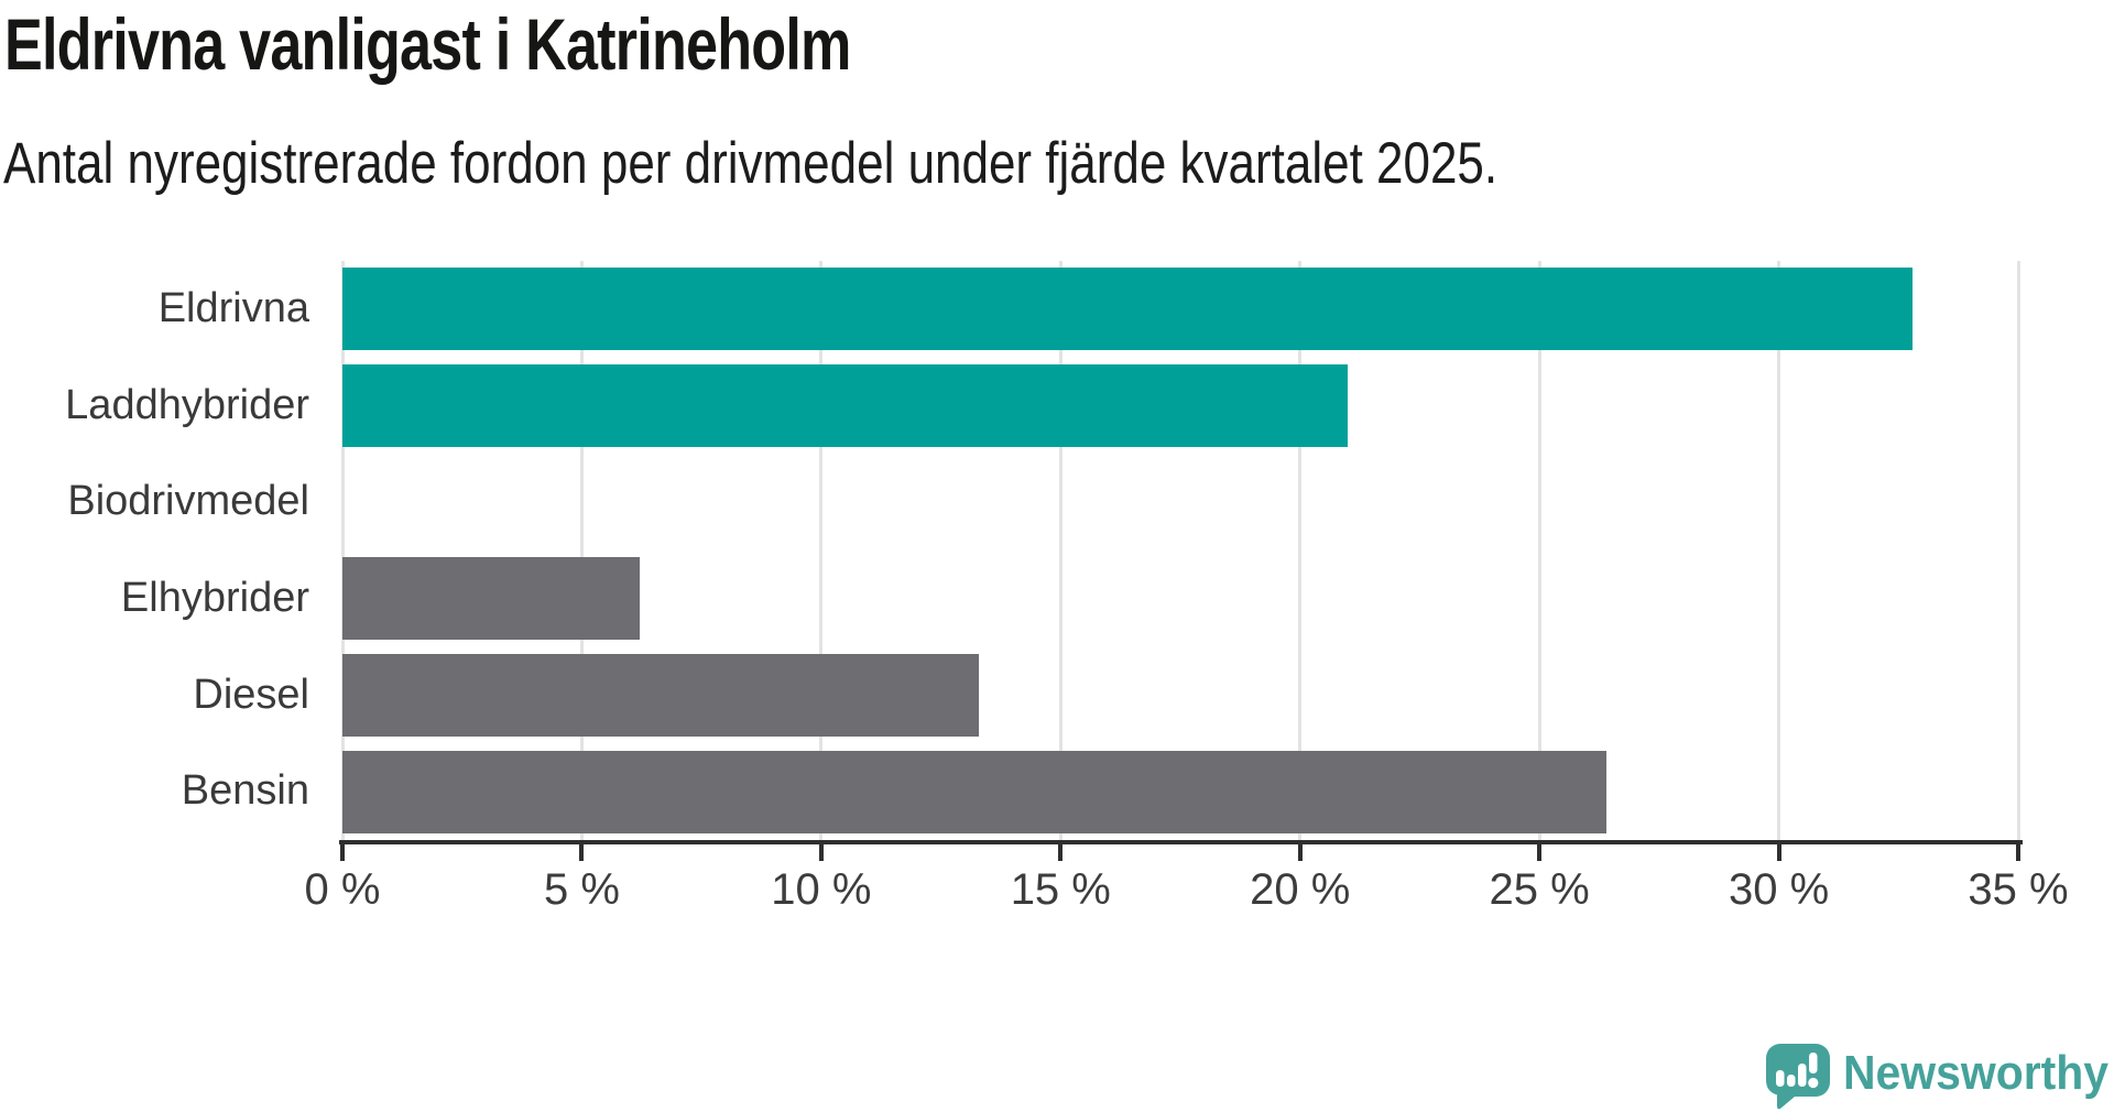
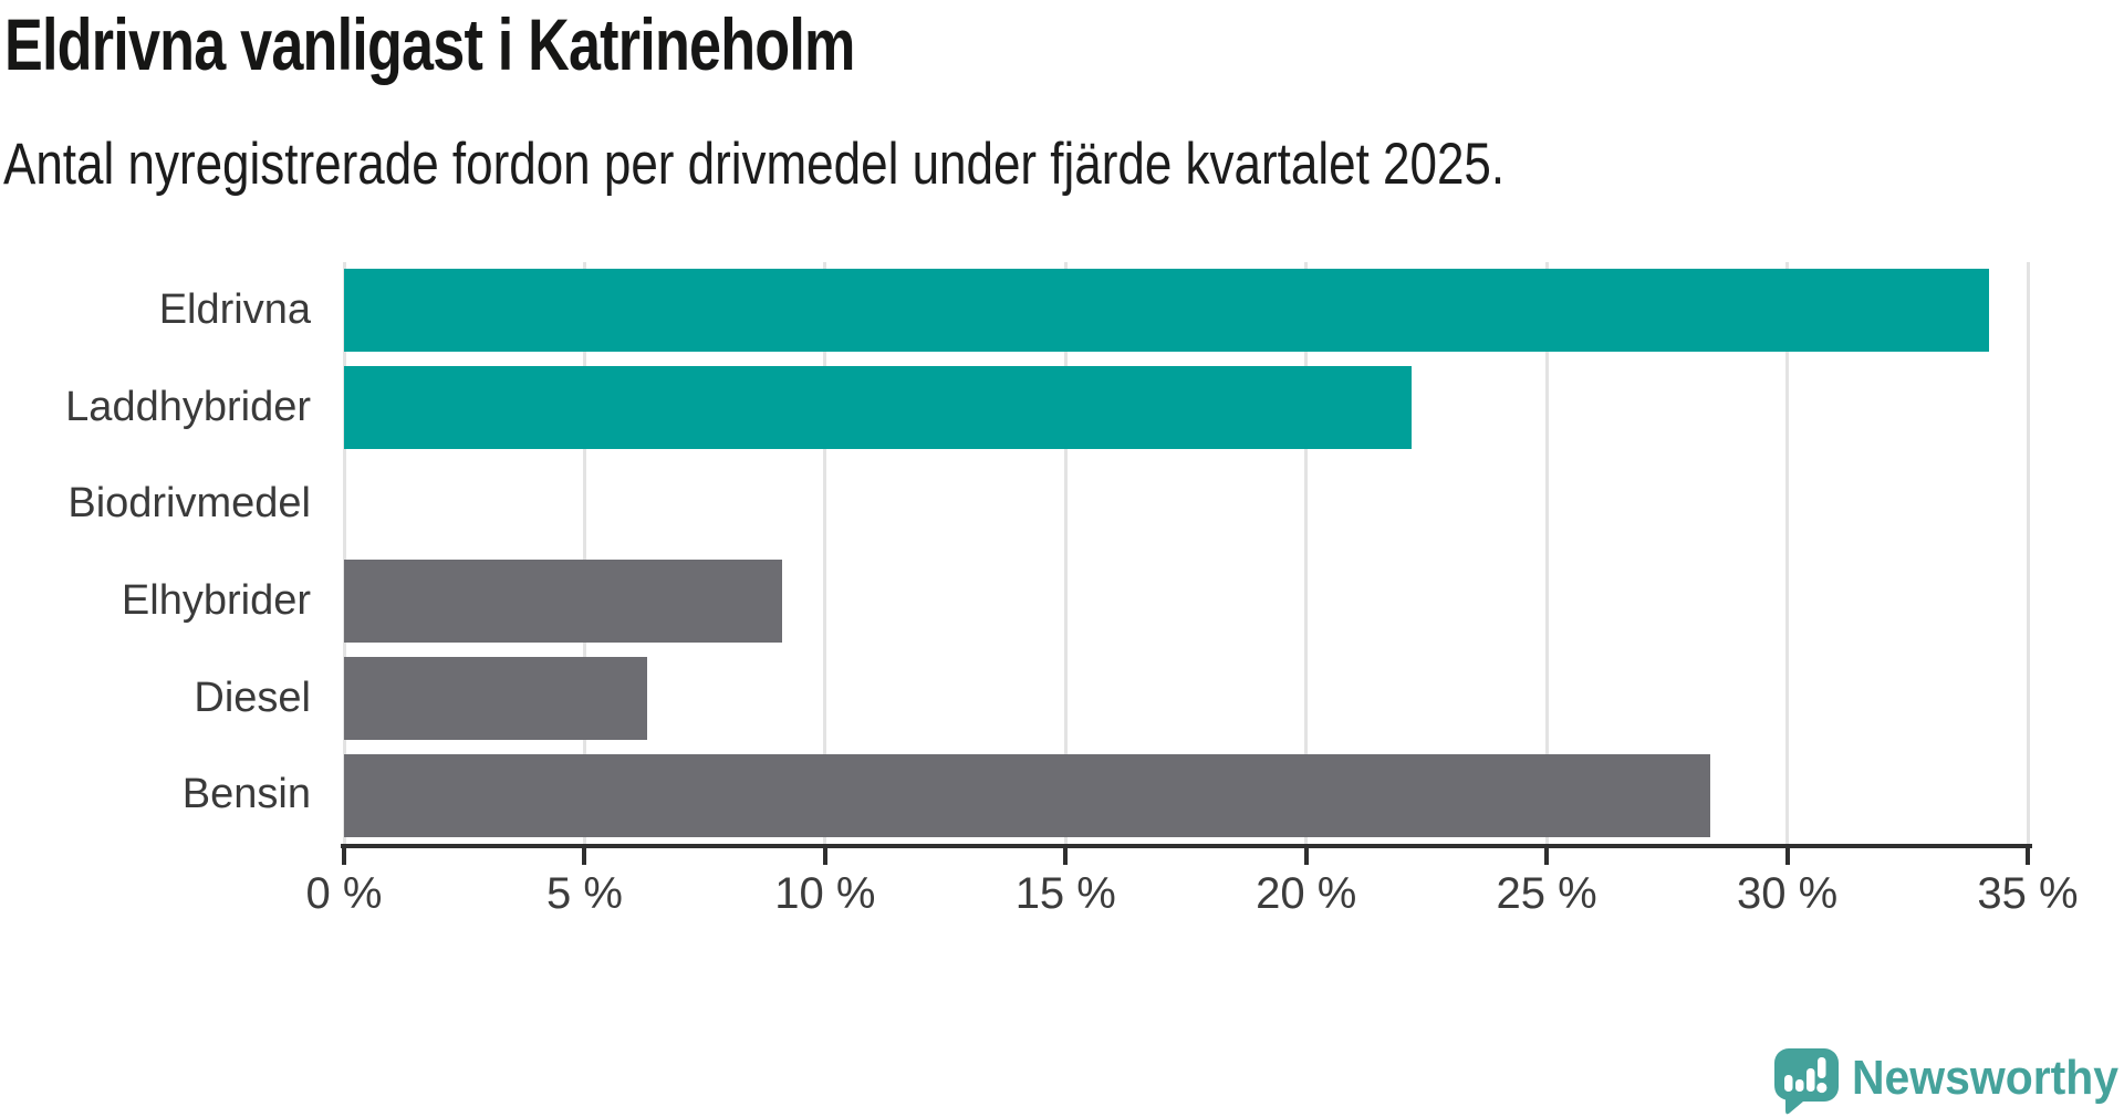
Eldrivna: 32.8% -> 34.2%
Laddhybrider: 21.0% -> 22.2%
Elhybrider: 6.2% -> 9.1%
Diesel: 13.3% -> 6.3%
Bensin: 26.4% -> 28.4%
